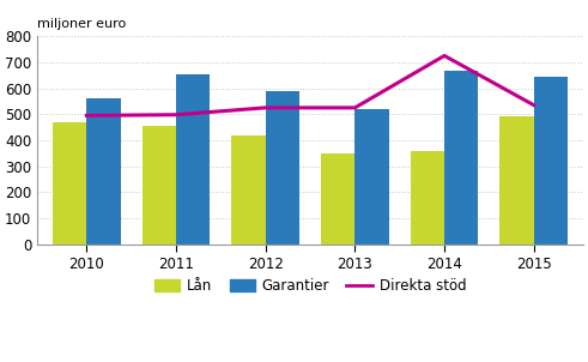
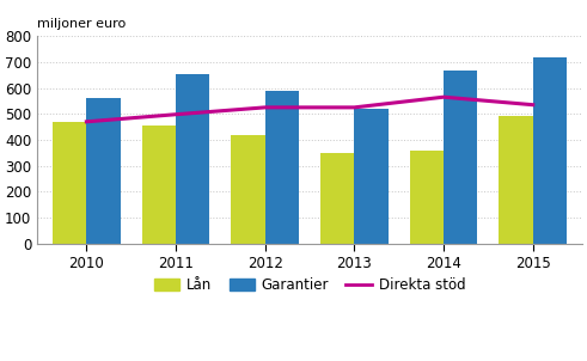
Direkta stöd/2010: 495 -> 470
Direkta stöd/2014: 725 -> 565
Garantier/2015: 645 -> 720
